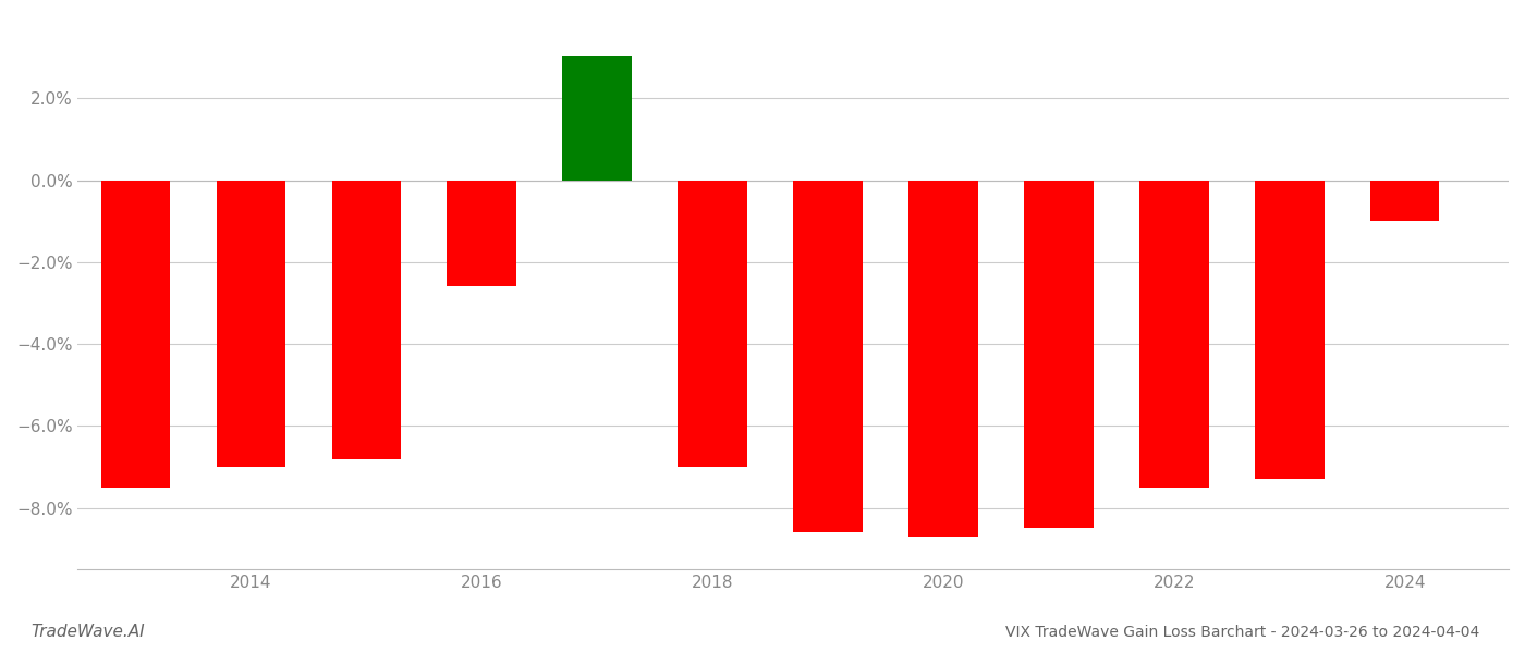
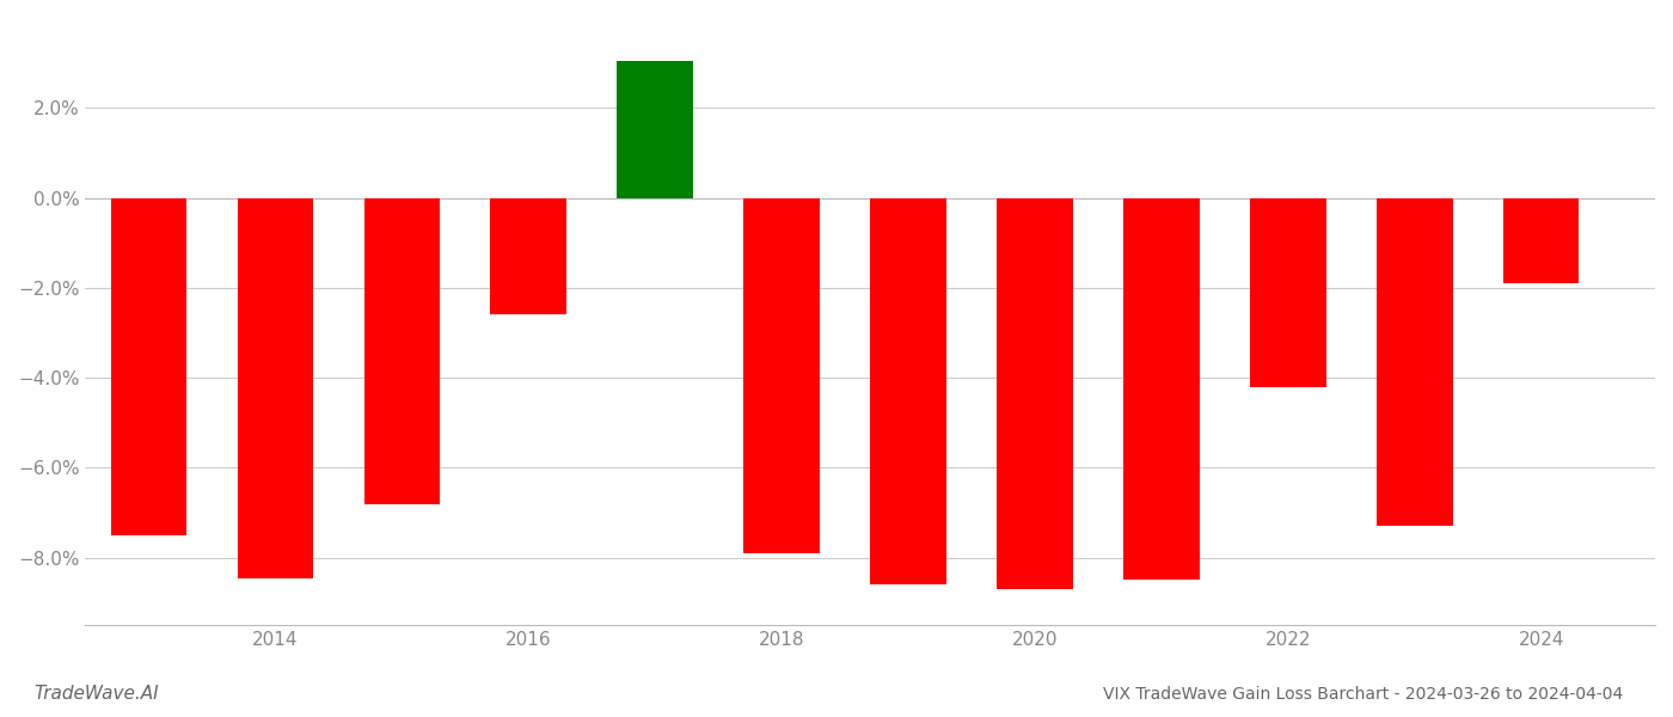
2014: -7.00% -> -8.45%
2018: -7.00% -> -7.90%
2022: -7.50% -> -4.20%
2024: -1.00% -> -1.90%
